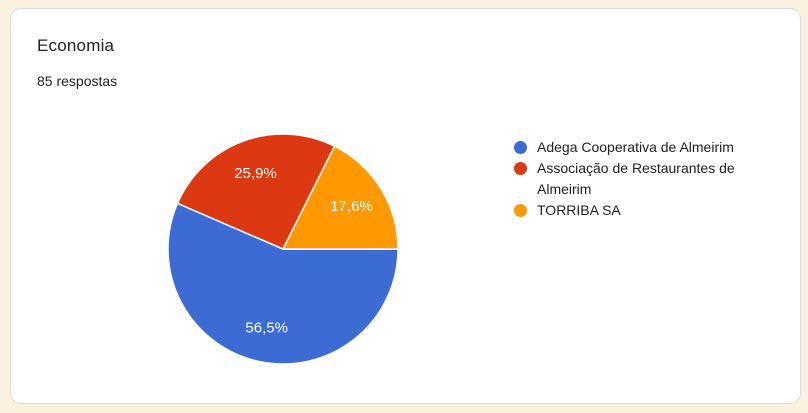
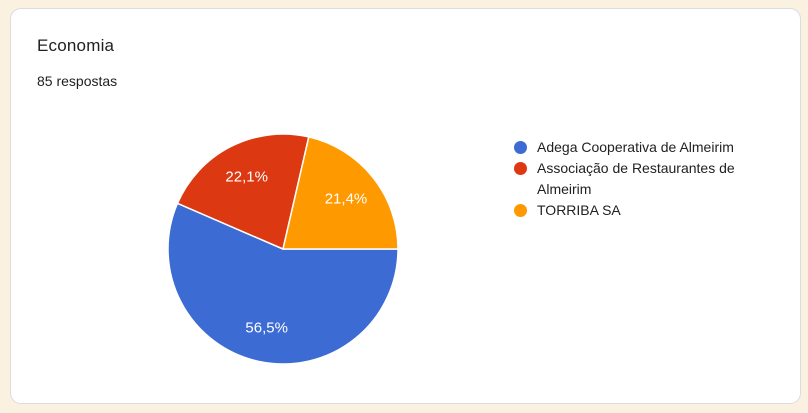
Associação de Restaurantes de Almeirim: 25,9% -> 22,1%
TORRIBA SA: 17,6% -> 21,4%
